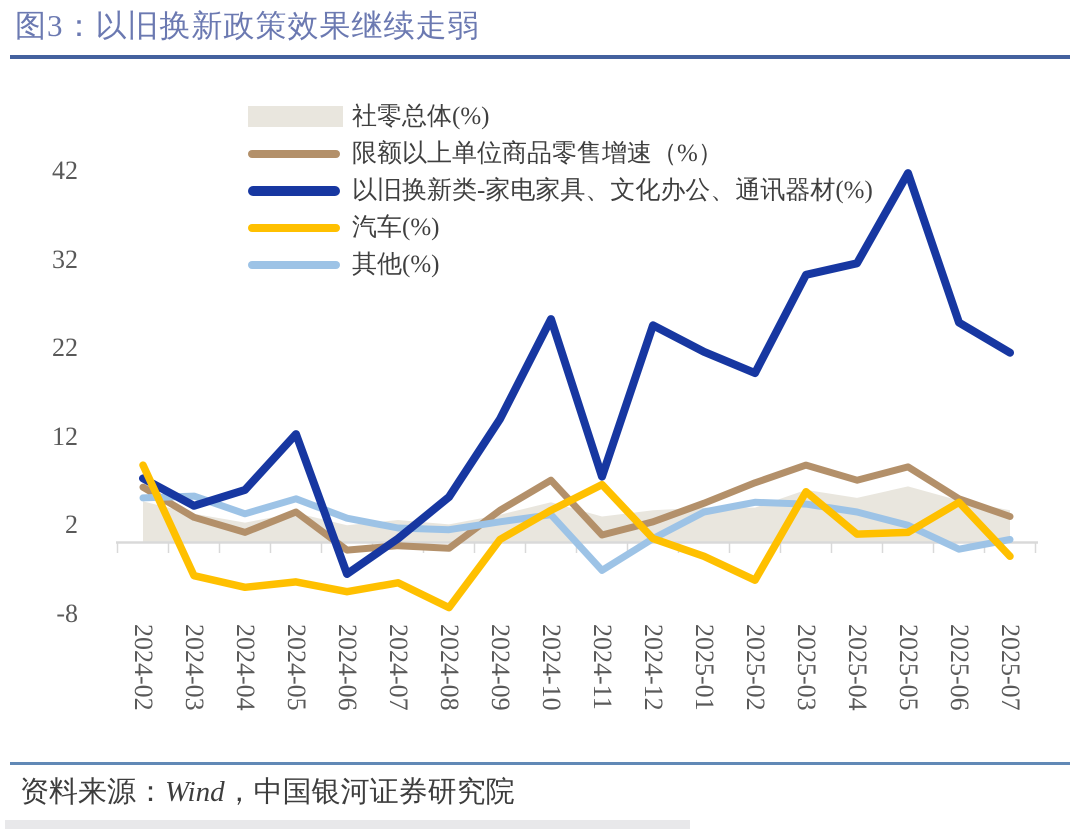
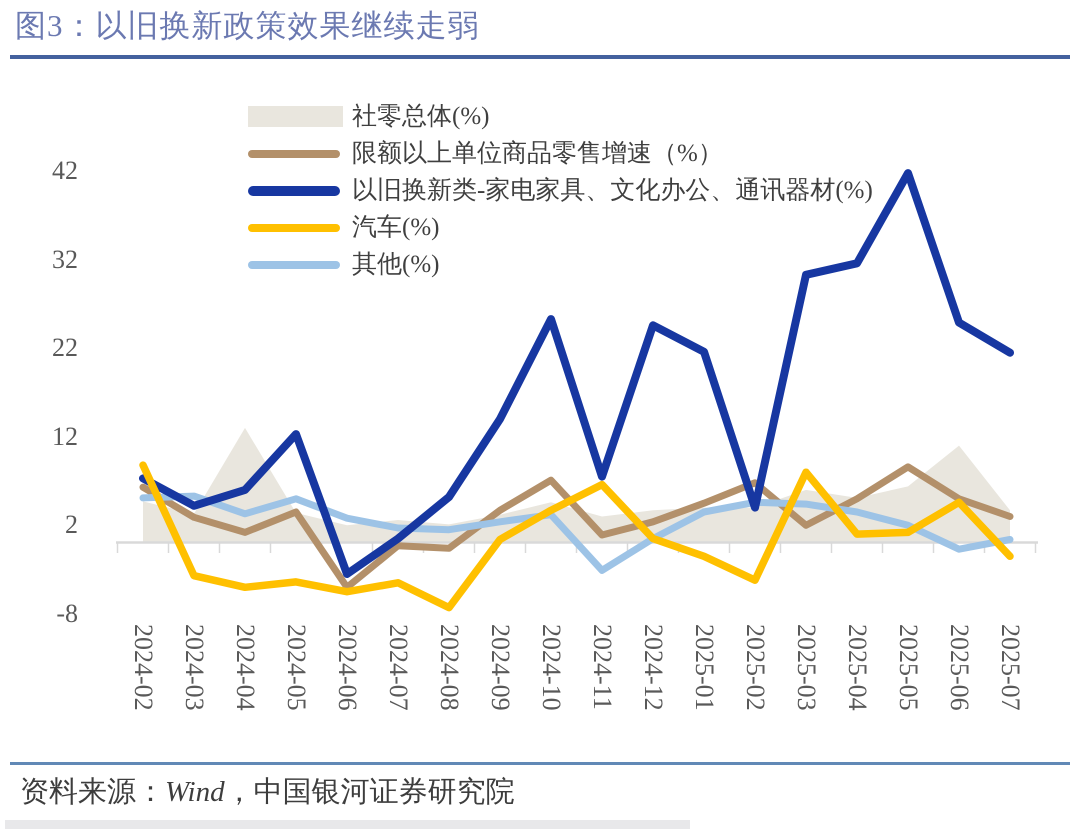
社零总体(%)/2024-04: 2 -> 13
限额以上单位商品零售增速（%）/2024-06: -1 -> -5
以旧换新类-家电家具、文化办公、通讯器材(%)/2025-02: 19 -> 4
限额以上单位商品零售增速（%）/2025-03: 9 -> 2
汽车(%)/2025-03: 6 -> 8
限额以上单位商品零售增速（%）/2025-04: 7 -> 5
社零总体(%)/2025-06: 5 -> 11
